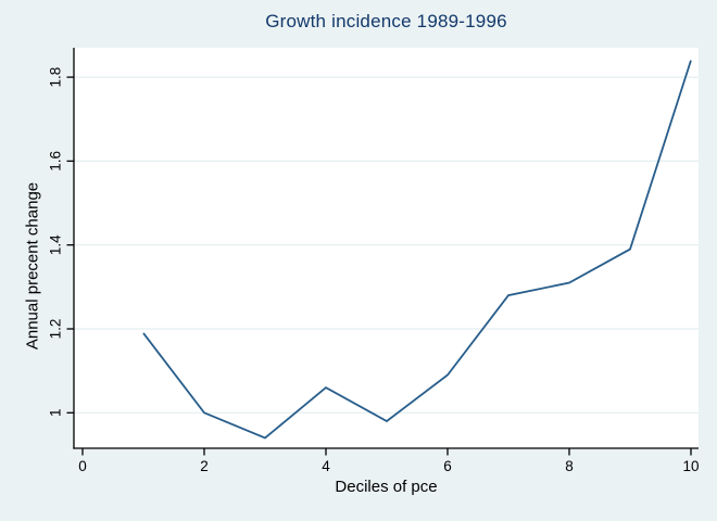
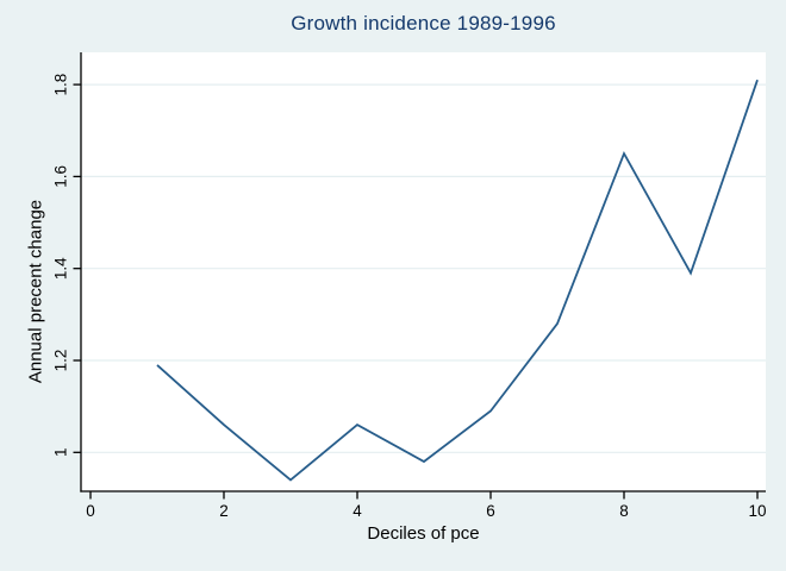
2: 1.00 -> 1.06
8: 1.31 -> 1.65
10: 1.84 -> 1.81
